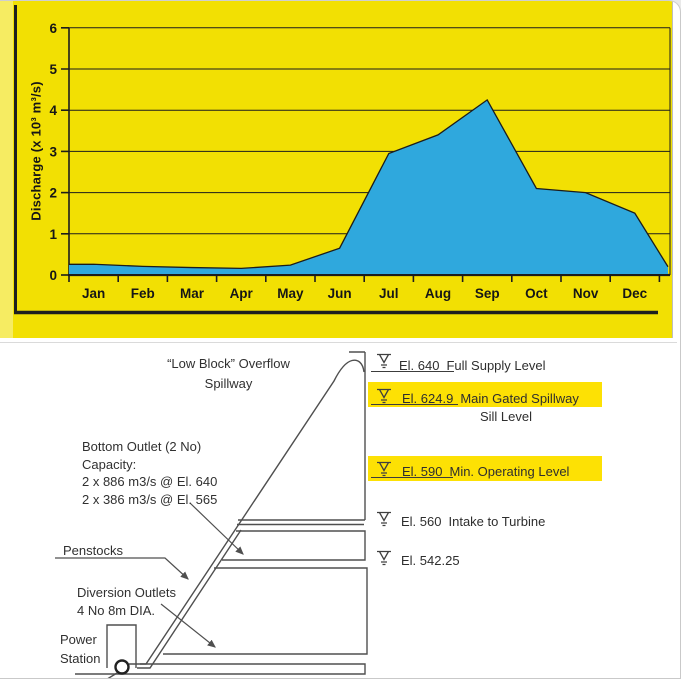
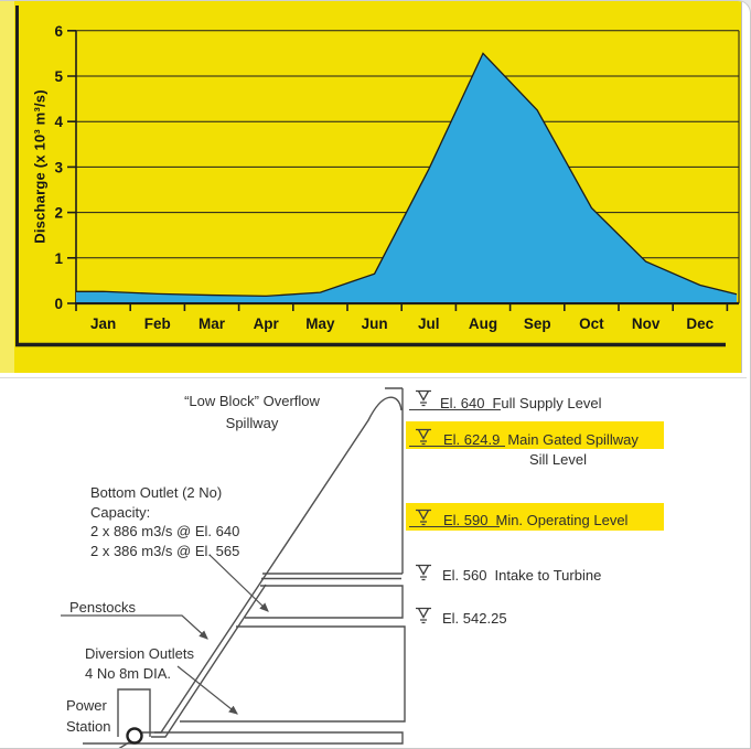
Aug: 3.4 -> 5.5
Nov: 2.0 -> 0.9
Dec: 1.5 -> 0.4
